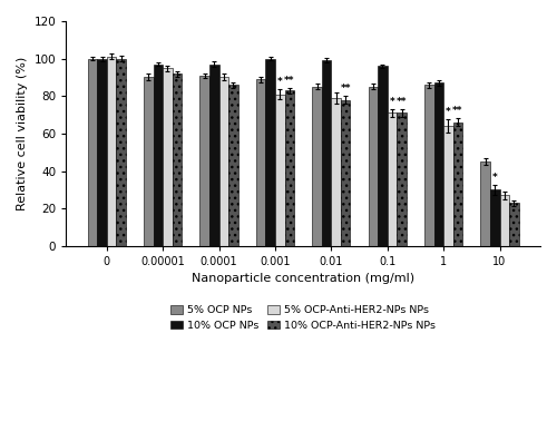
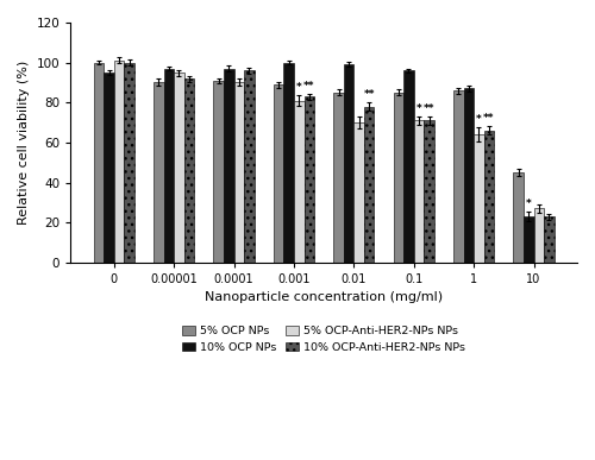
10% OCP NPs/0: 100 -> 95
10% OCP-Anti-HER2-NPs NPs/0.0001: 86 -> 96
5% OCP-Anti-HER2-NPs NPs/0.01: 79 -> 70
10% OCP NPs/10: 30 -> 23
